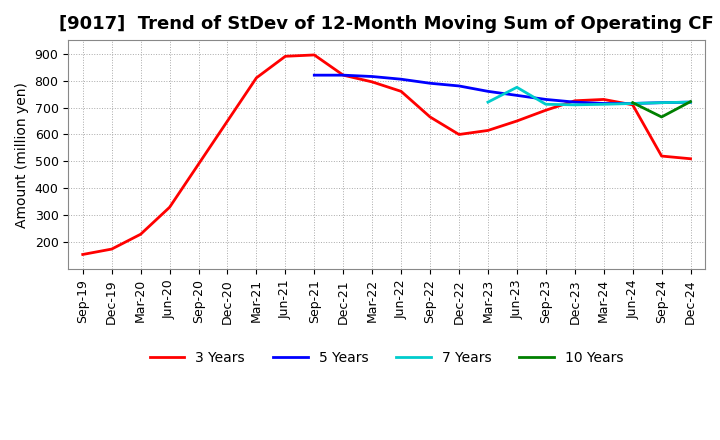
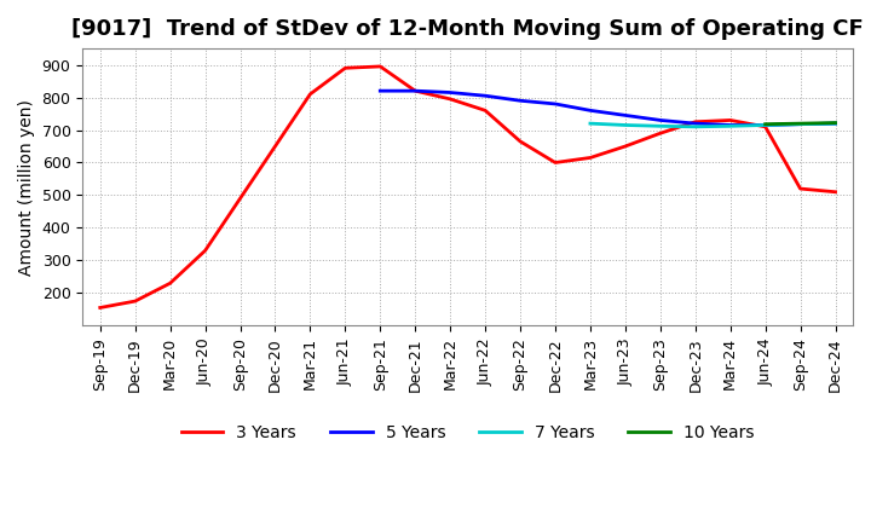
7 Years/Jun-23: 775 -> 715
10 Years/Sep-24: 665 -> 720
